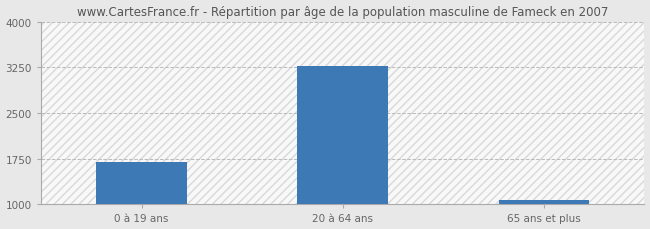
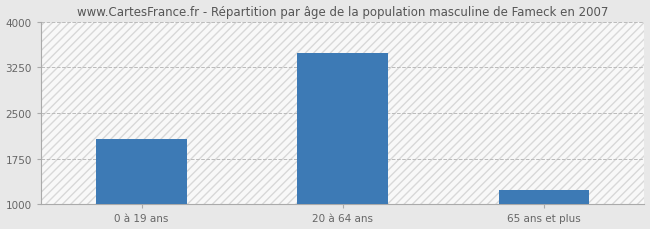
0 à 19 ans: 1700 -> 2080
20 à 64 ans: 3270 -> 3480
65 ans et plus: 1080 -> 1240
